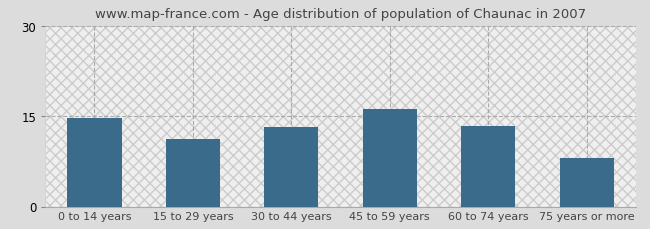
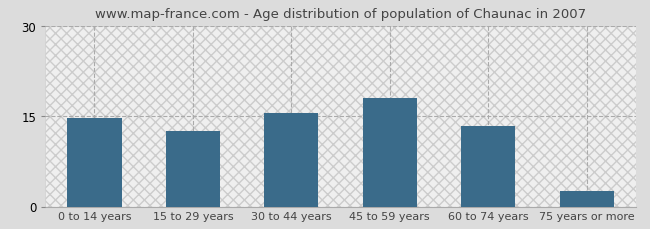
15 to 29 years: 11.2 -> 12.5
30 to 44 years: 13.2 -> 15.5
45 to 59 years: 16.2 -> 18.0
75 years or more: 8.0 -> 2.5
